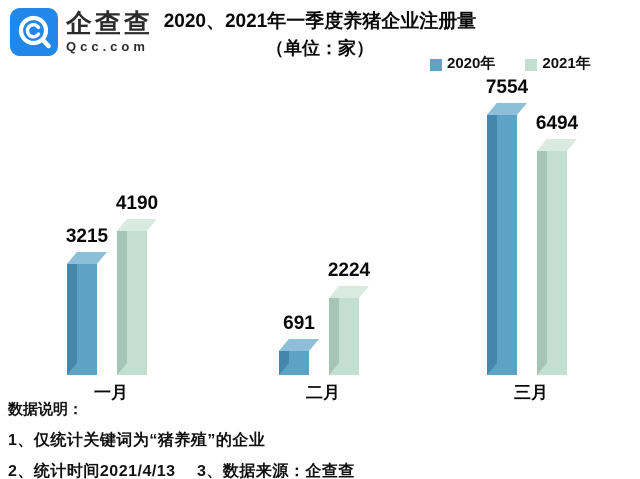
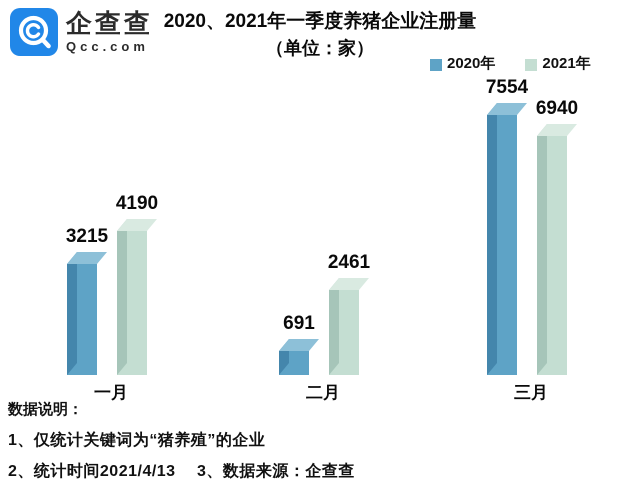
2021年/二月: 2224 -> 2461
2021年/三月: 6494 -> 6940
